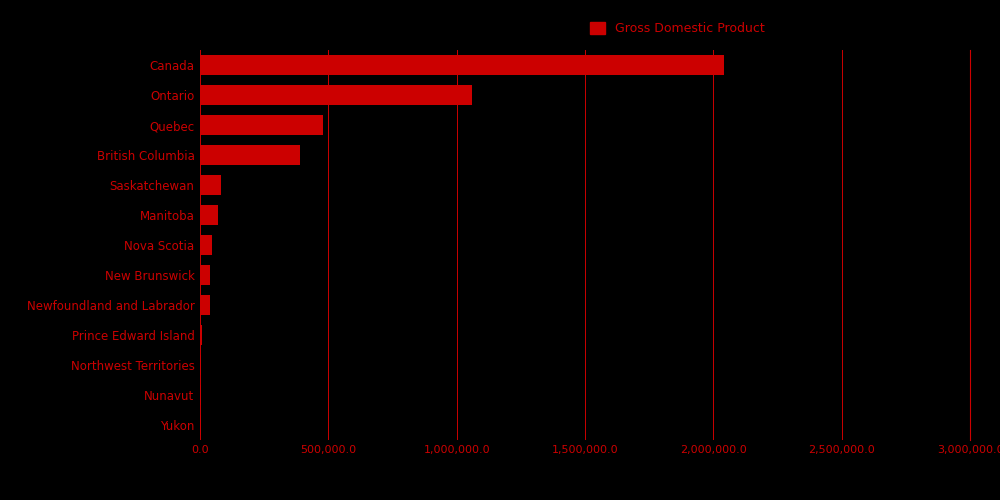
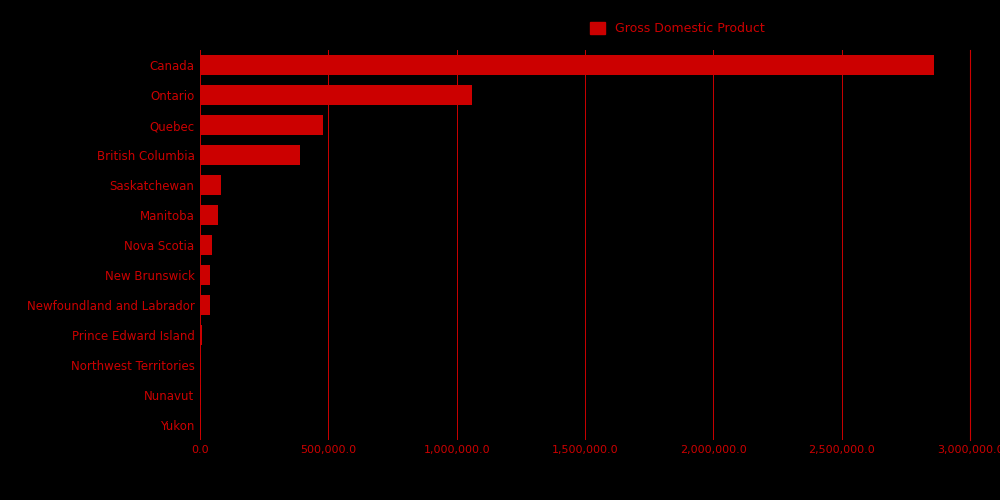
Canada: 2,040,000 -> 2,860,000
